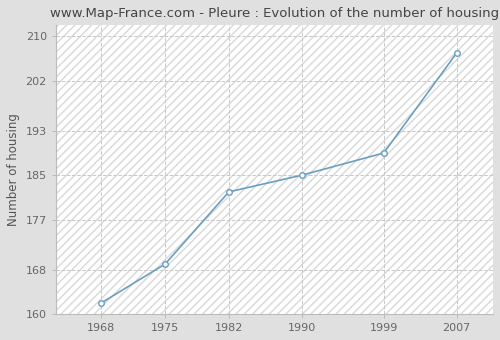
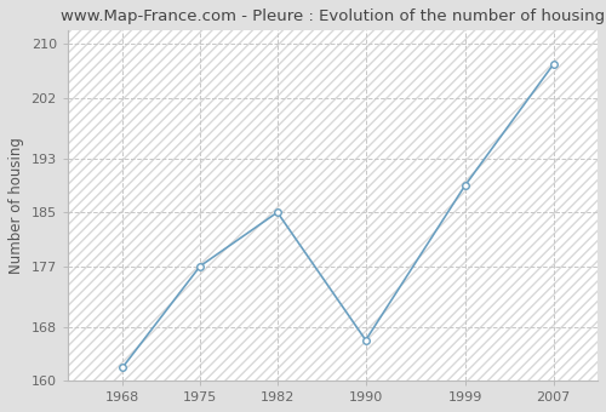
1975: 169 -> 177
1982: 182 -> 185
1990: 185 -> 166
